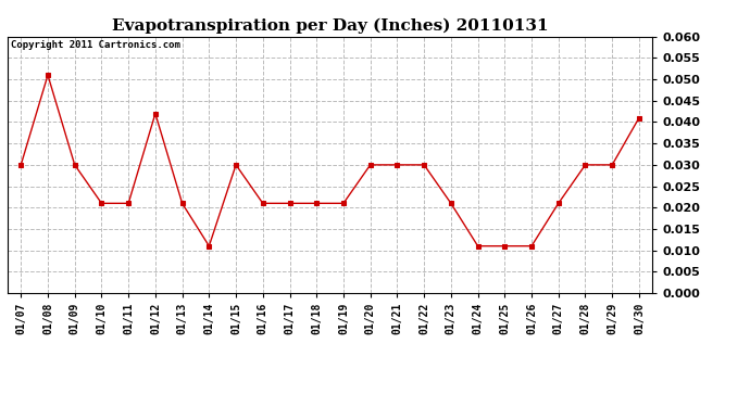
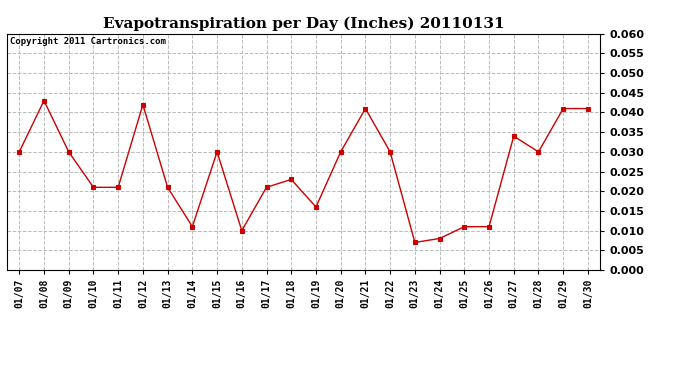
01/08: 0.051 -> 0.043
01/16: 0.021 -> 0.010
01/18: 0.021 -> 0.023
01/19: 0.021 -> 0.016
01/21: 0.030 -> 0.041
01/23: 0.021 -> 0.007
01/24: 0.011 -> 0.008
01/27: 0.021 -> 0.034
01/29: 0.030 -> 0.041
